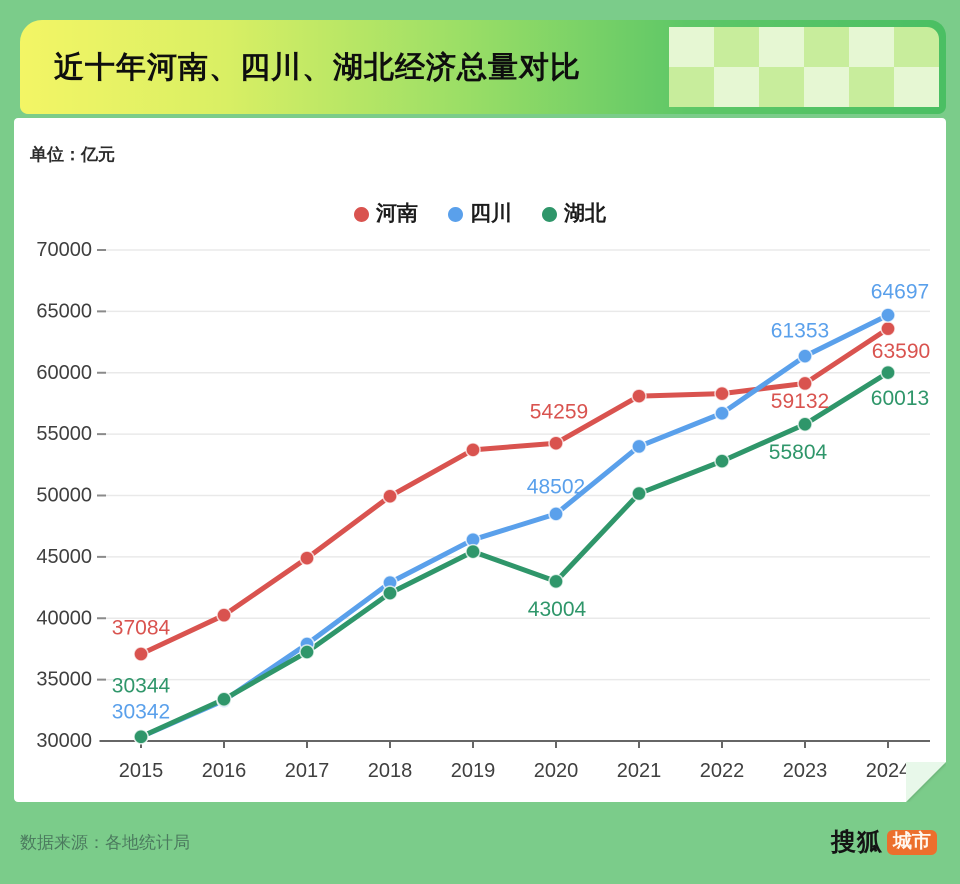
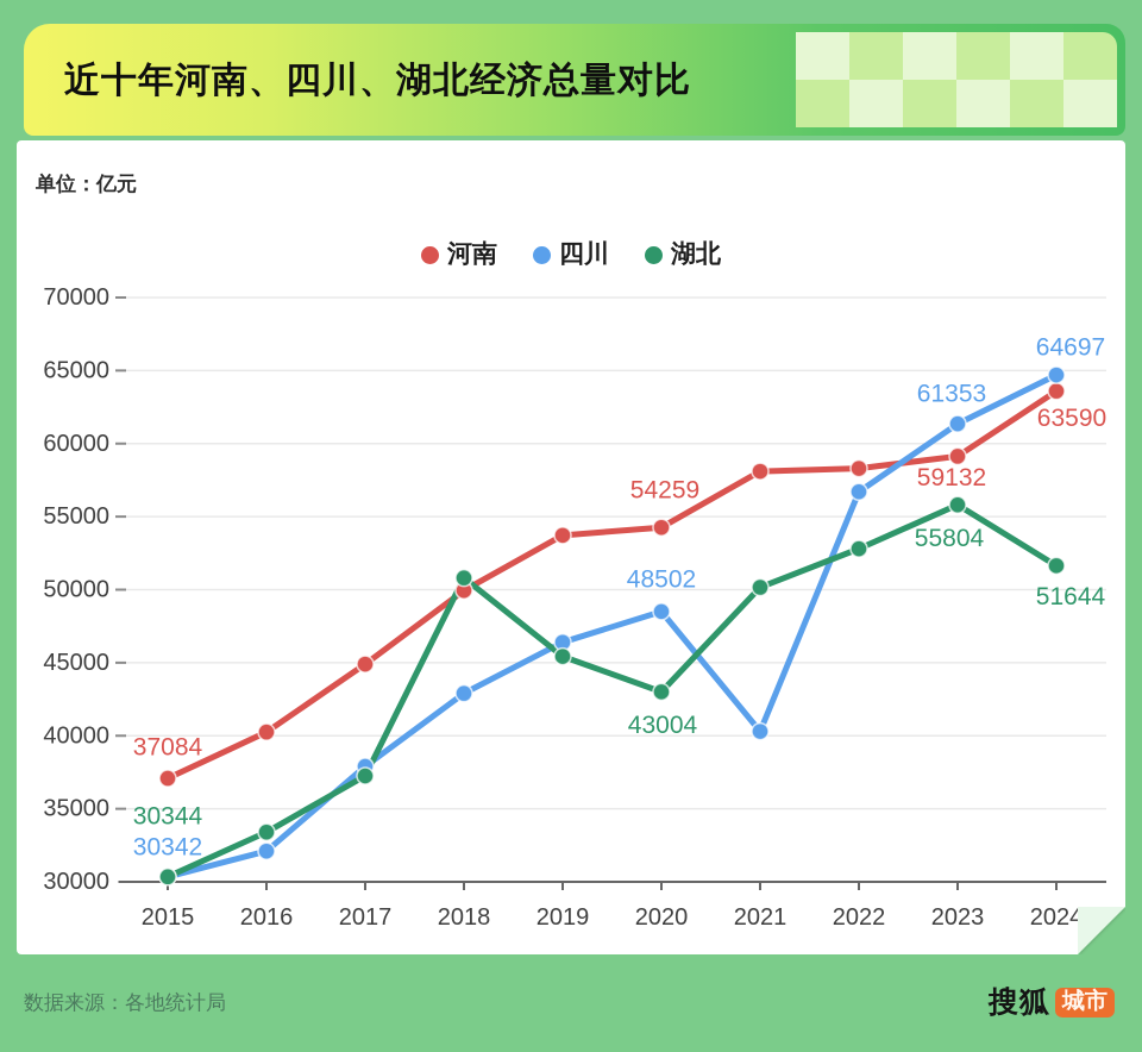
四川/2016: 33300 -> 32100
湖北/2018: 42000 -> 50800
四川/2021: 54000 -> 40300
湖北/2024: 60013 -> 51644
